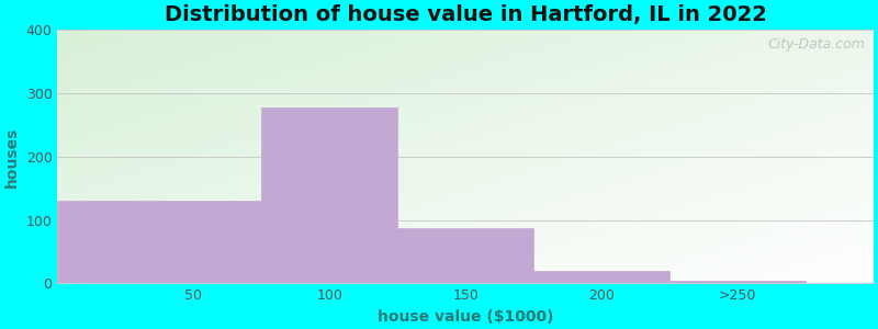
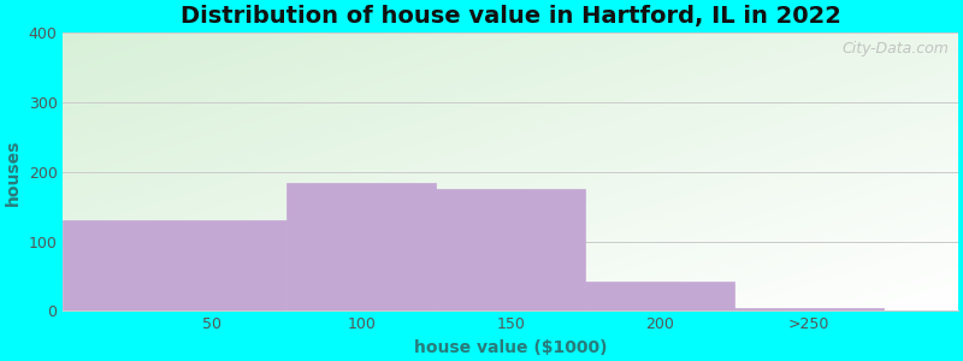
100: 278 -> 184
150: 87 -> 176
200: 20 -> 42
